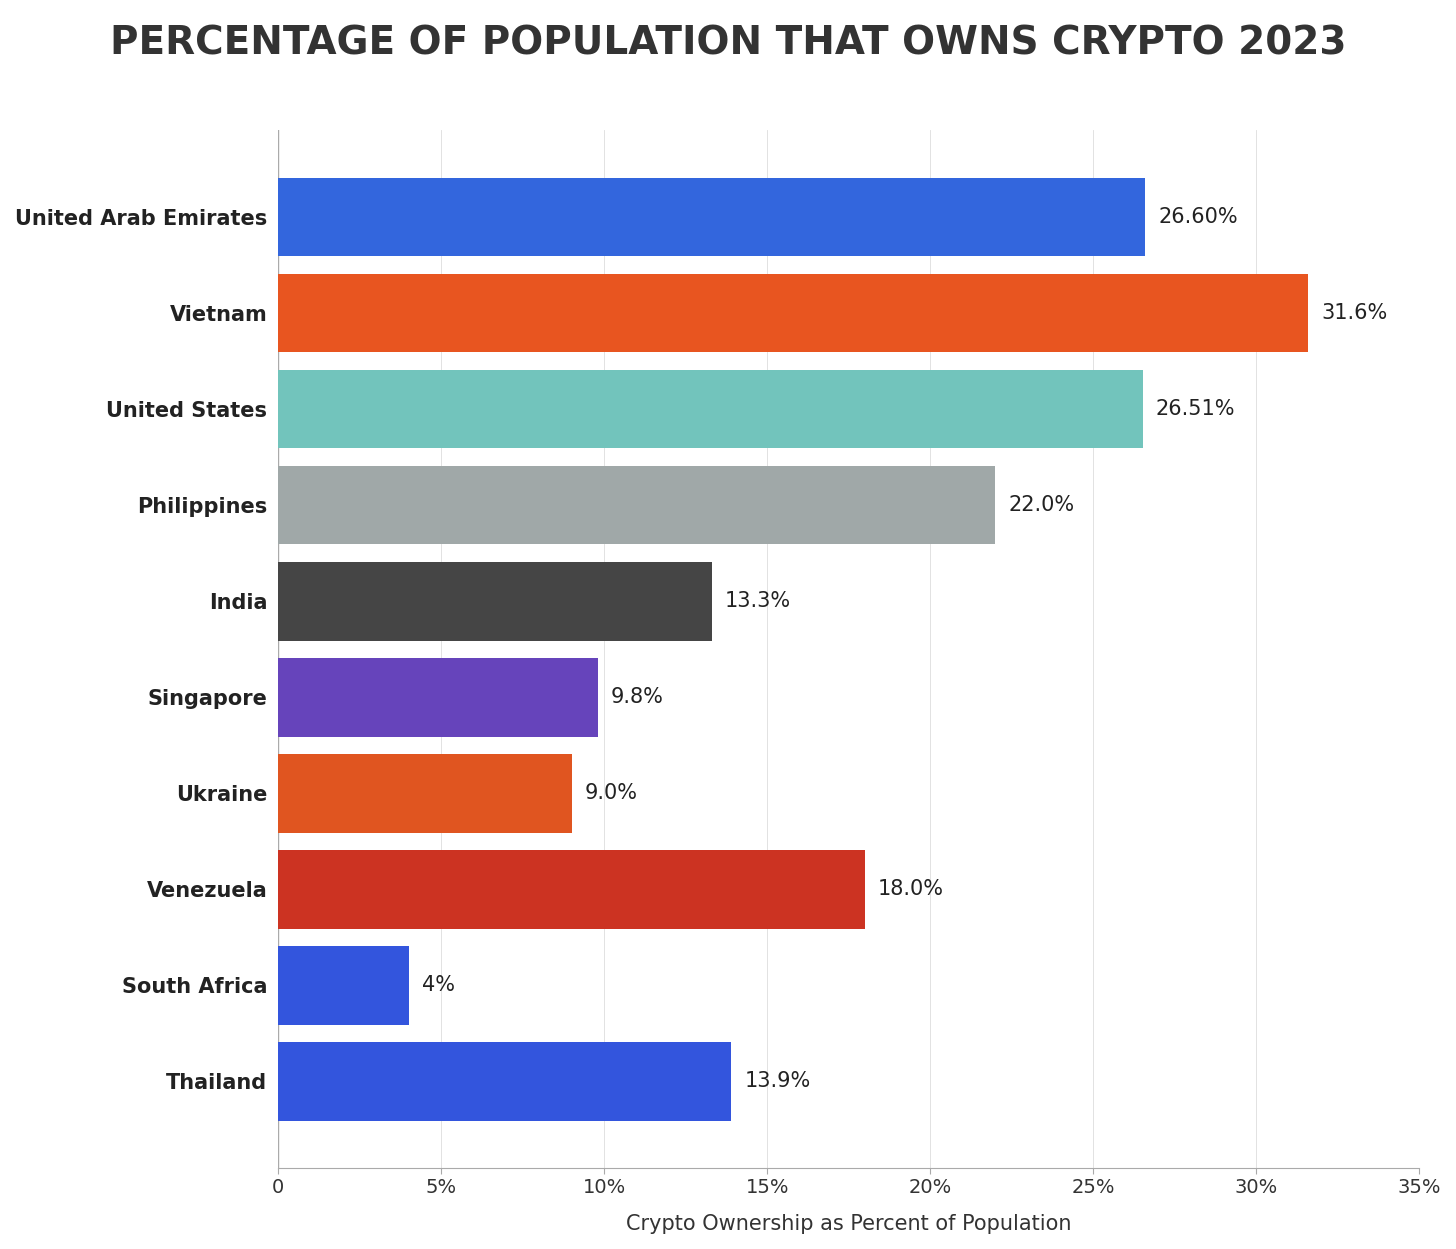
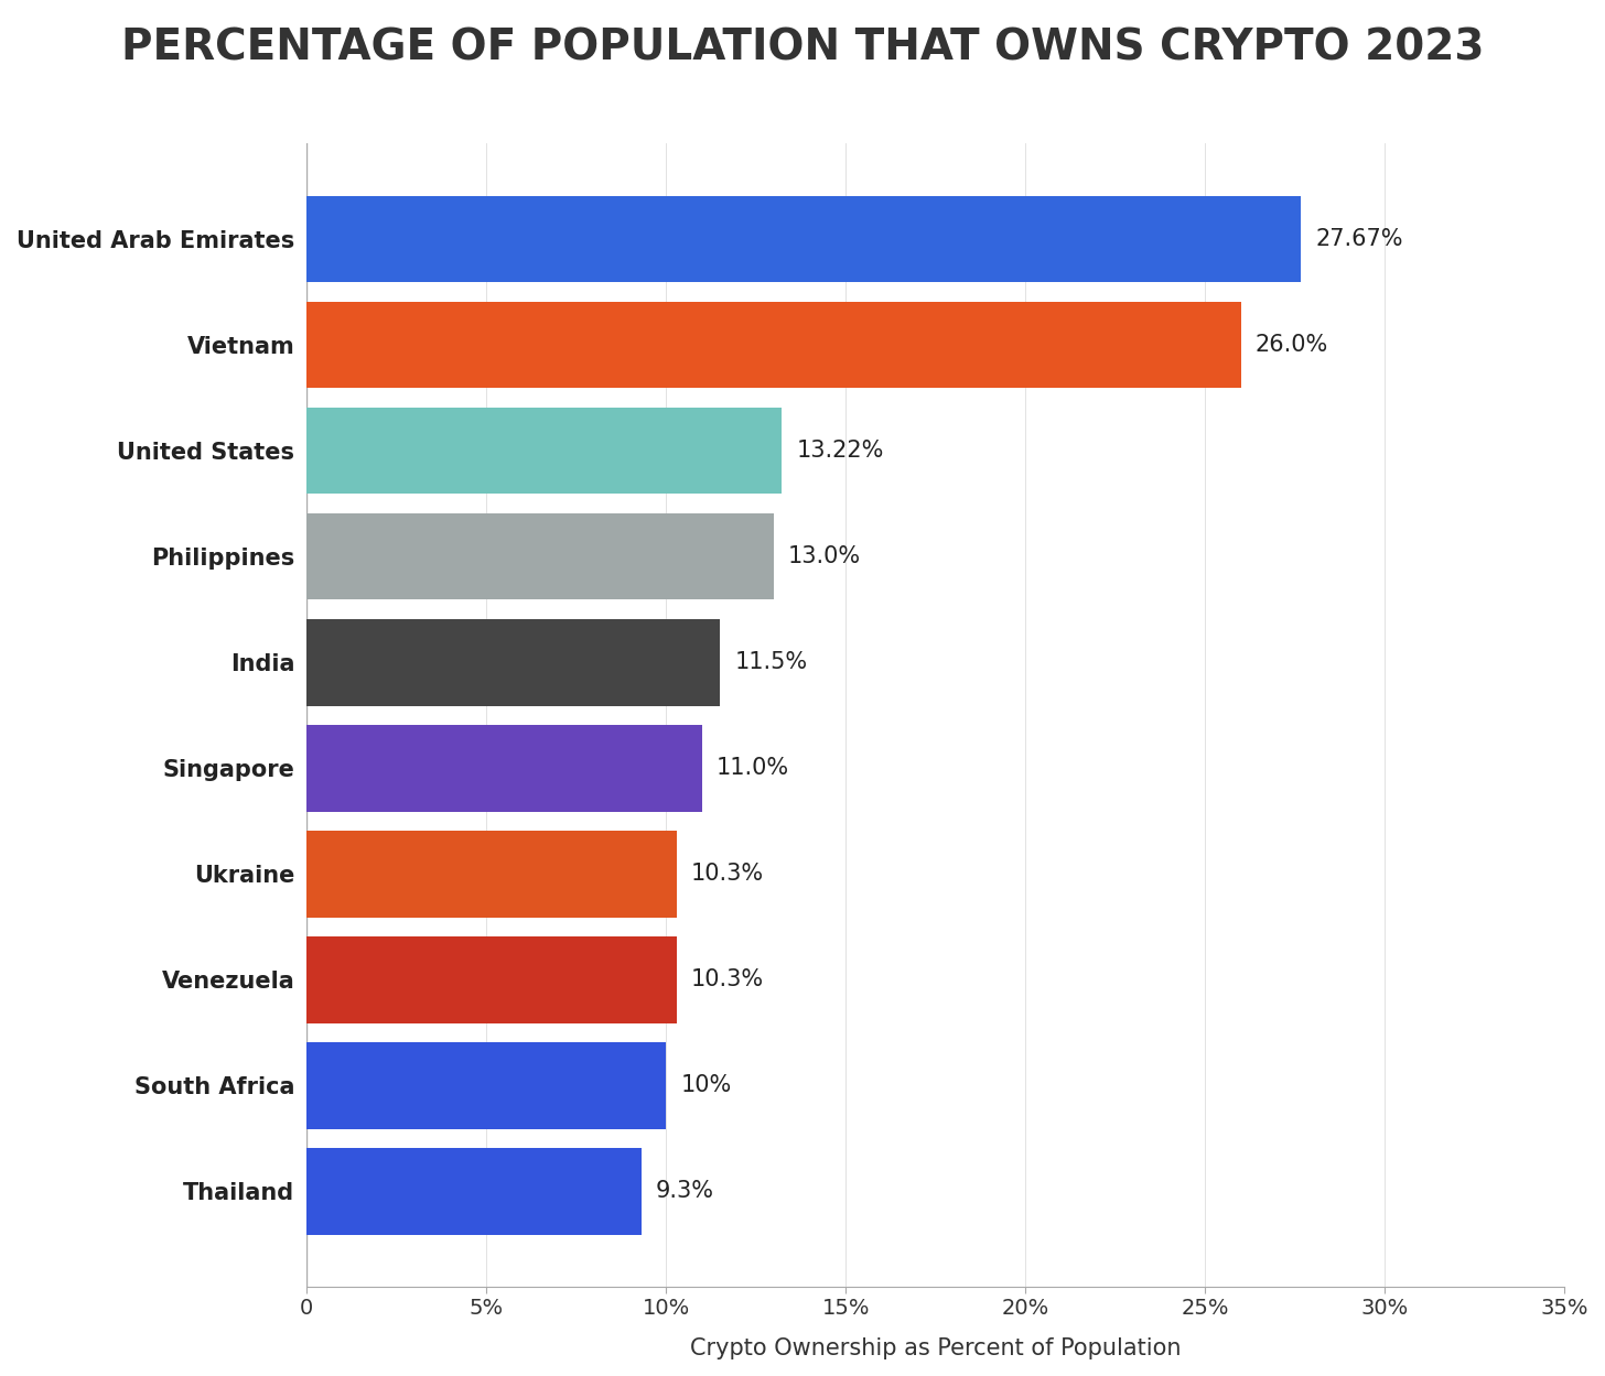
United Arab Emirates: 26.60% -> 27.67%
Vietnam: 31.6% -> 26.0%
United States: 26.51% -> 13.22%
Philippines: 22.0% -> 13.0%
India: 13.3% -> 11.5%
Singapore: 9.8% -> 11.0%
Ukraine: 9.0% -> 10.3%
Venezuela: 18.0% -> 10.3%
South Africa: 4% -> 10%
Thailand: 13.9% -> 9.3%
